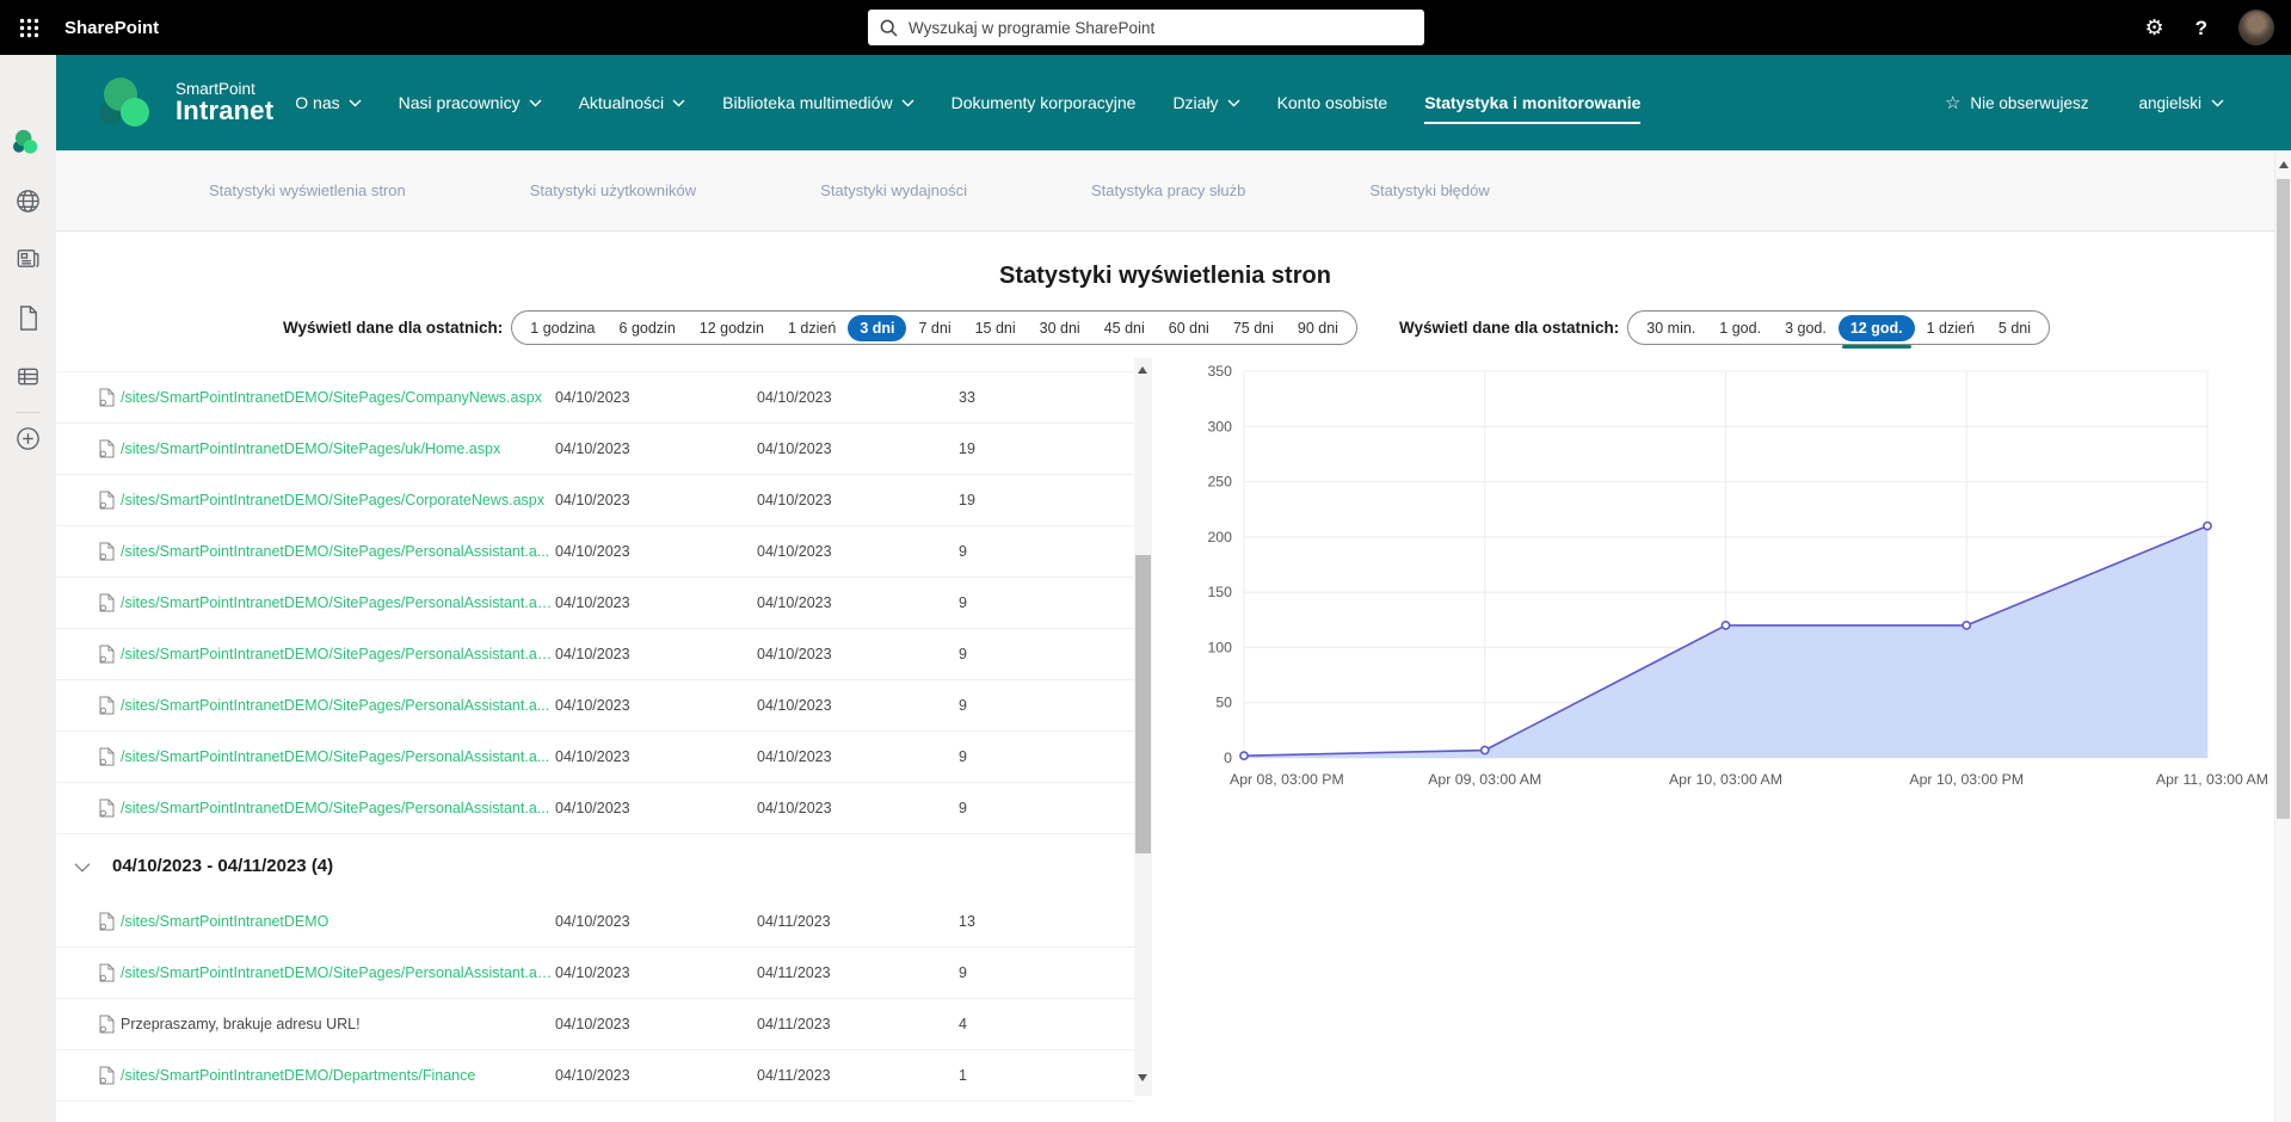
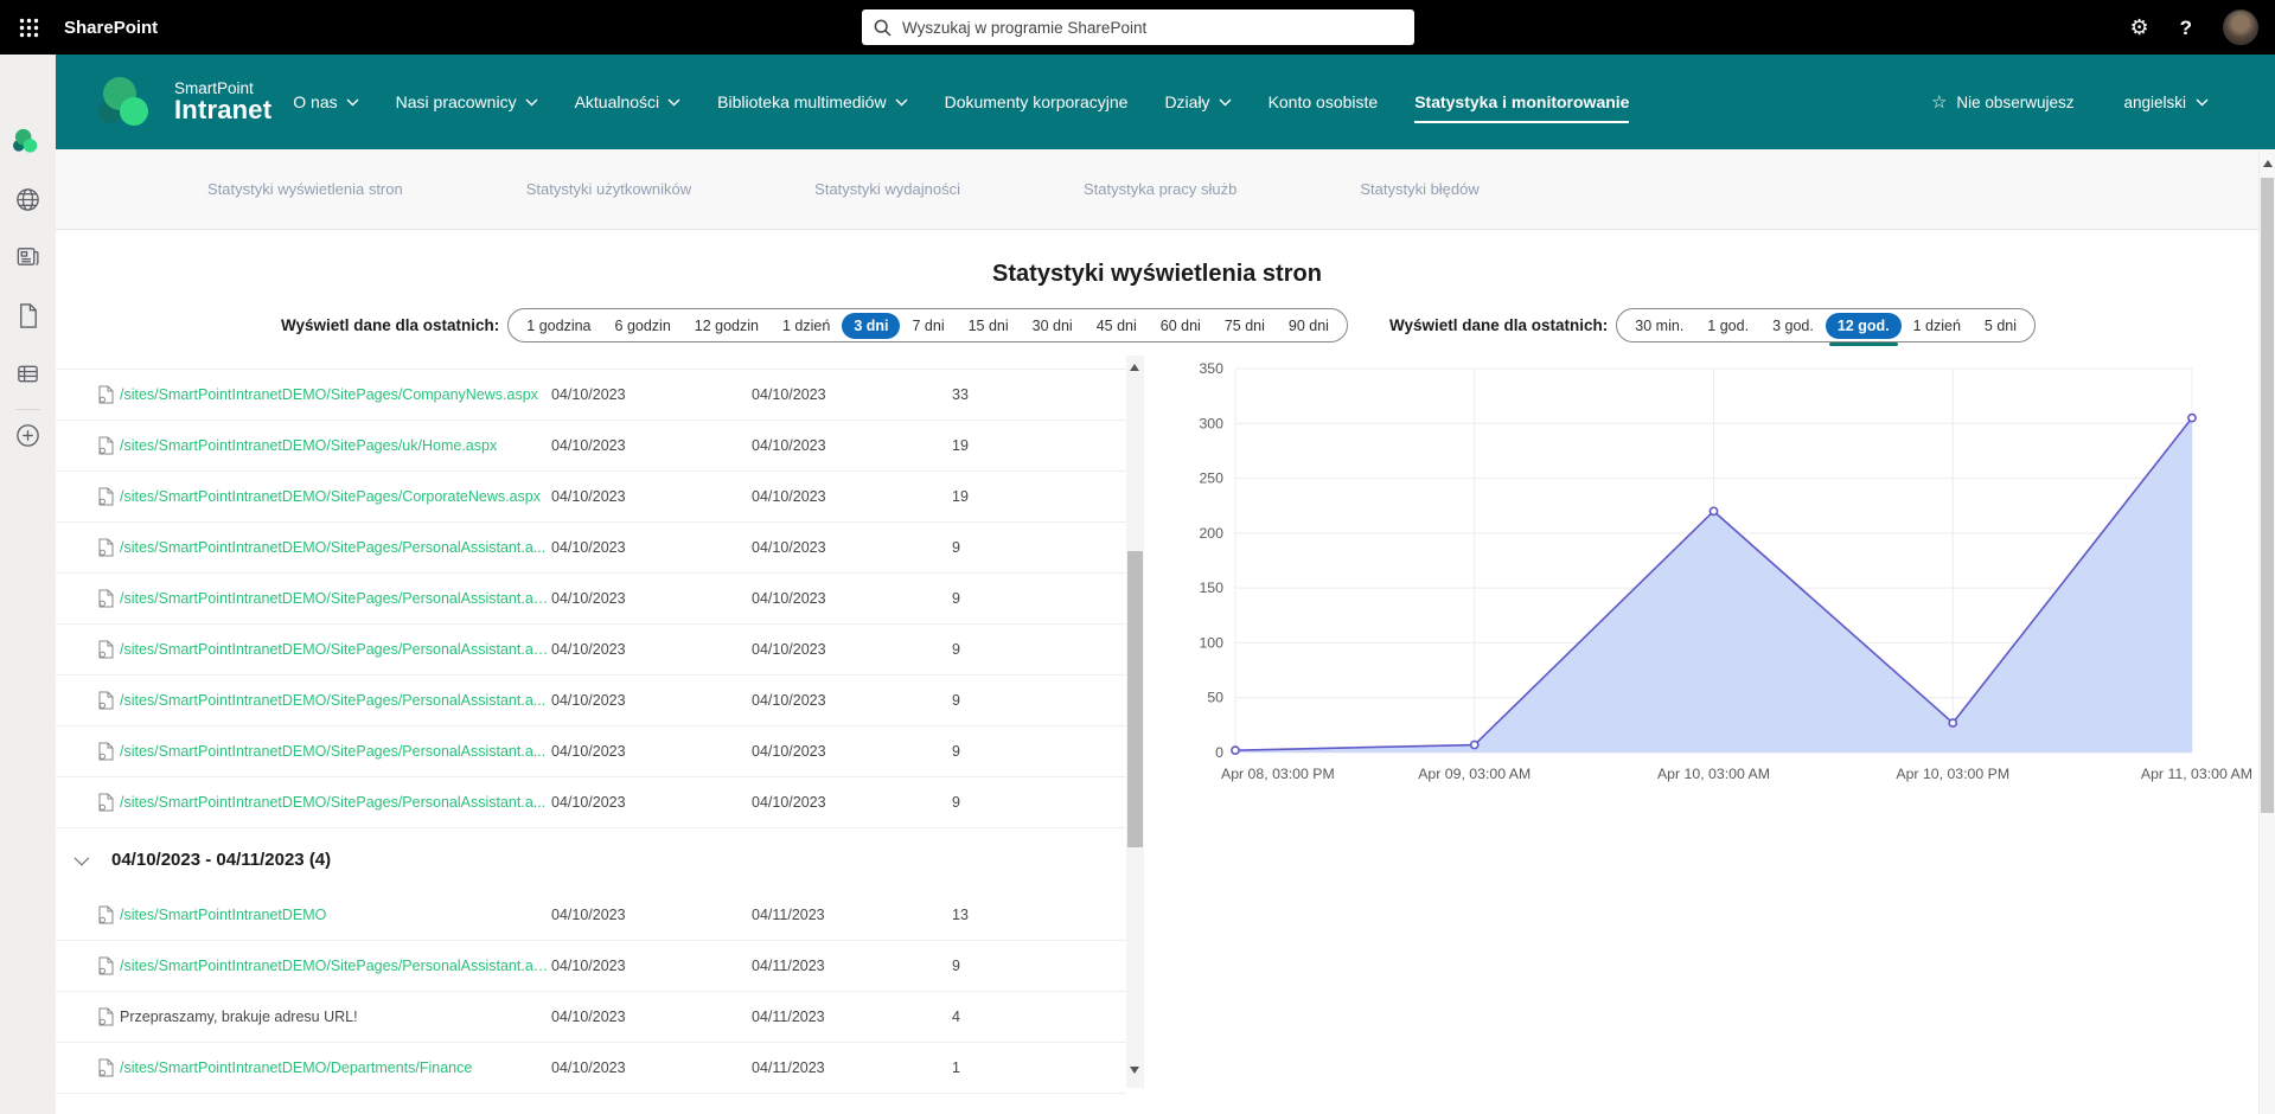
Apr 10, 03:00 AM: 120 -> 220
Apr 10, 03:00 PM: 120 -> 30
Apr 11, 03:00 AM: 210 -> 300
